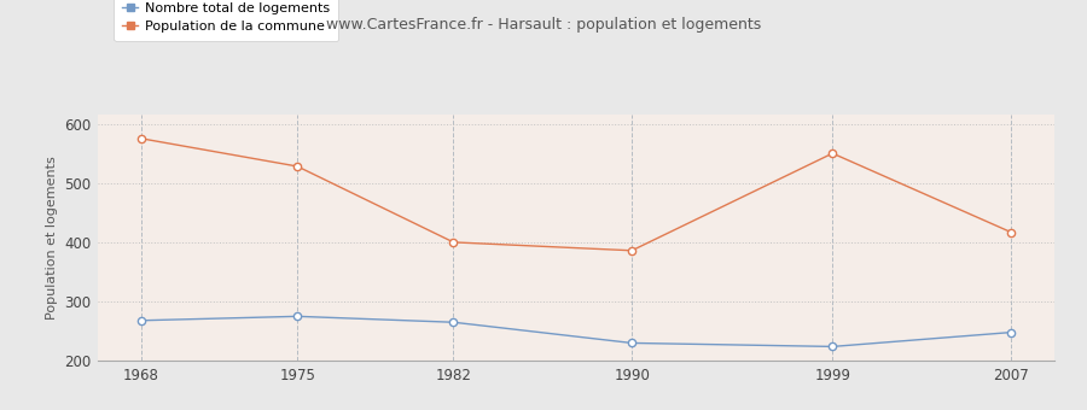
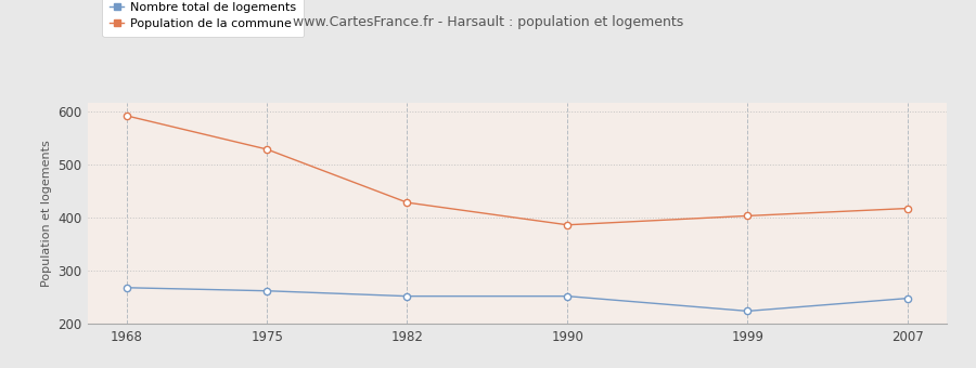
Population de la commune/1968: 575 -> 591
Nombre total de logements/1975: 275 -> 262
Nombre total de logements/1982: 265 -> 252
Population de la commune/1982: 400 -> 428
Nombre total de logements/1990: 230 -> 252
Population de la commune/1999: 550 -> 403
